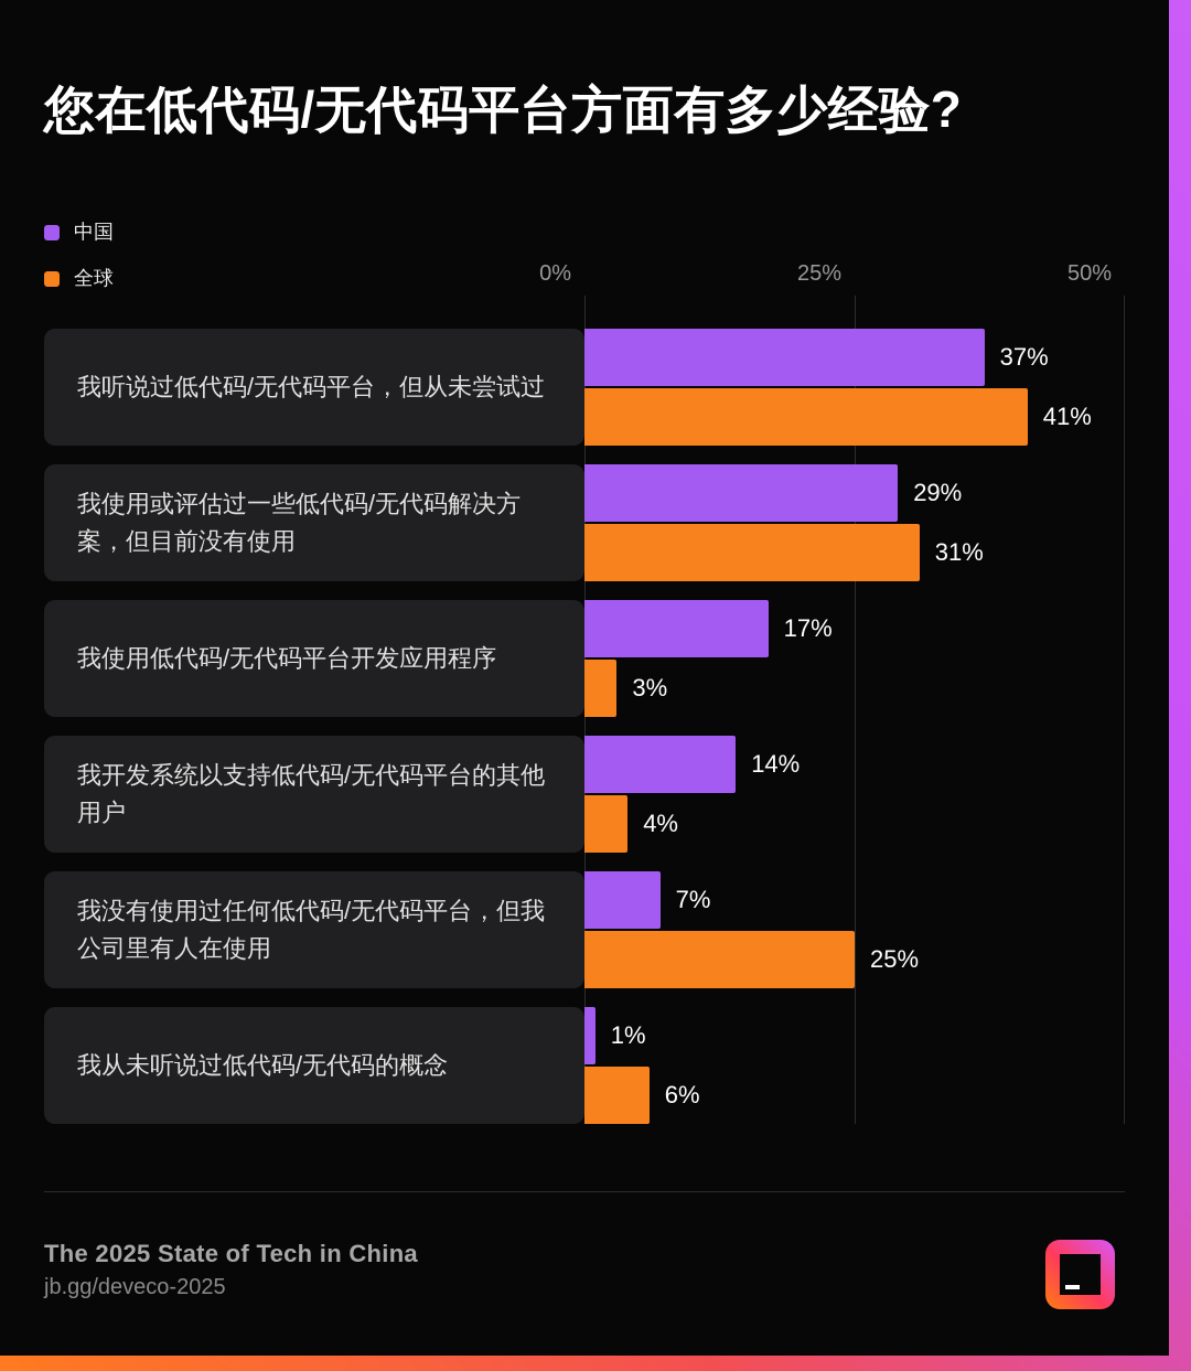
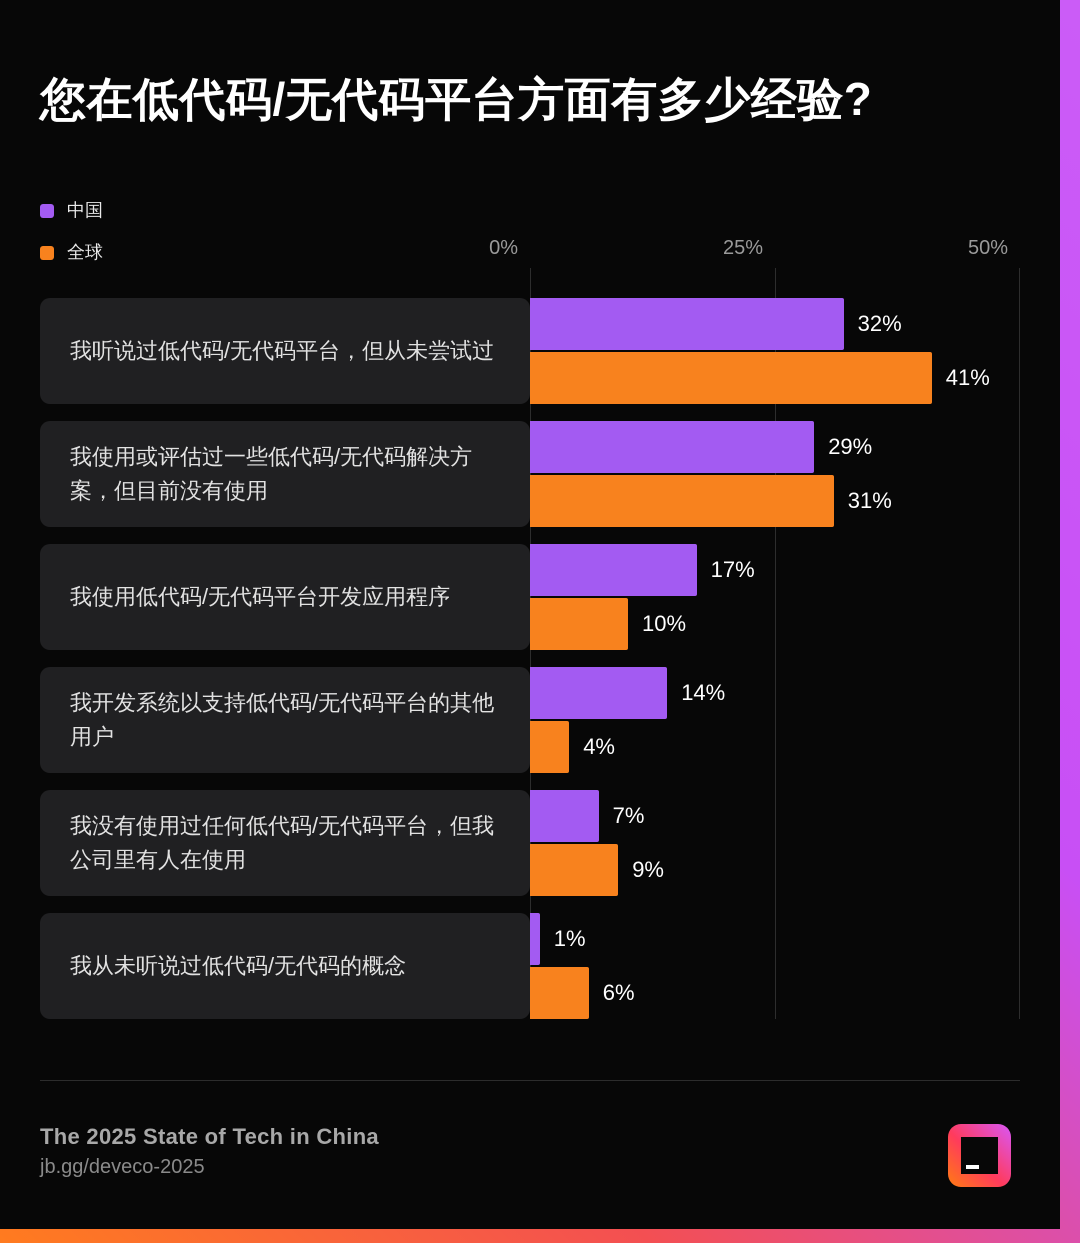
中国/我听说过低代码/无代码平台，但从未尝试过: 37% -> 32%
全球/我使用低代码/无代码平台开发应用程序: 3% -> 10%
全球/我没有使用过任何低代码/无代码平台，但我公司里有人在使用: 25% -> 9%
